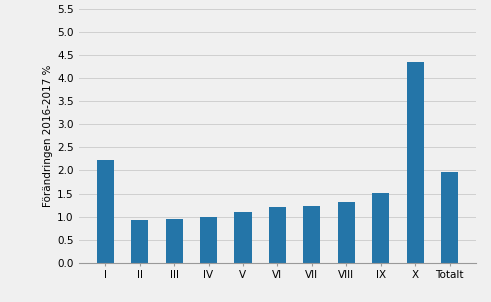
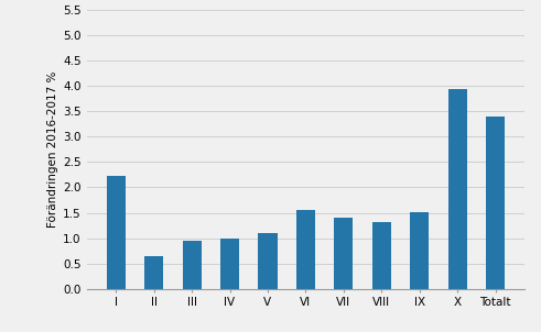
II: 0.92 -> 0.65
VI: 1.21 -> 1.55
VII: 1.23 -> 1.40
X: 4.36 -> 3.95
Totalt: 1.97 -> 3.40
